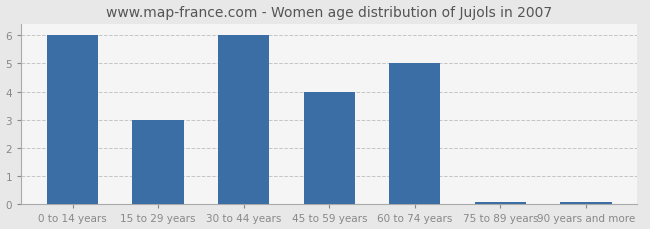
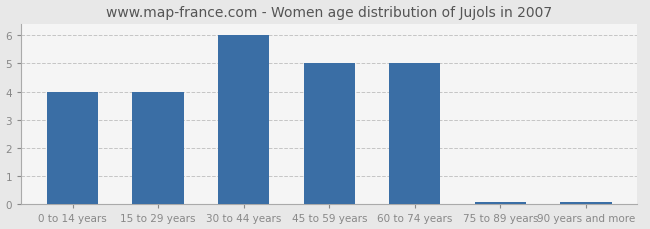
0 to 14 years: 6.00 -> 4.00
15 to 29 years: 3.00 -> 4.00
45 to 59 years: 4.00 -> 5.00
